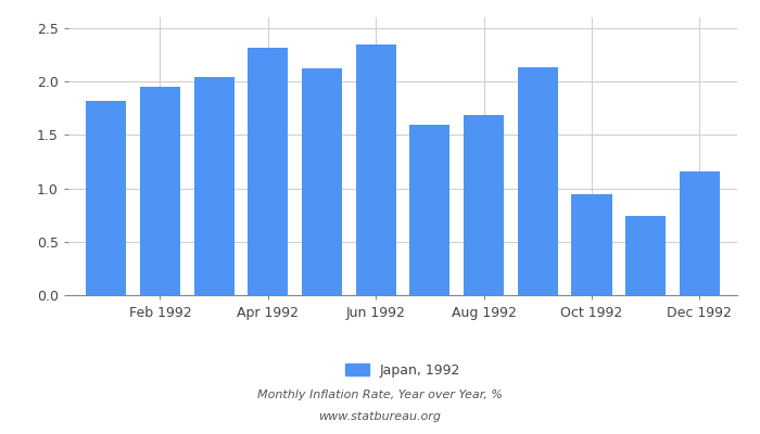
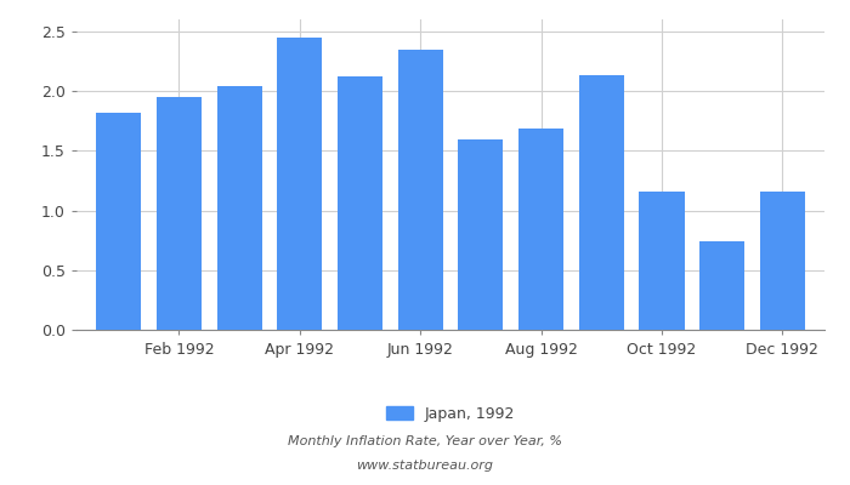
Apr 1992: 2.32 -> 2.45
Oct 1992: 0.94 -> 1.16
